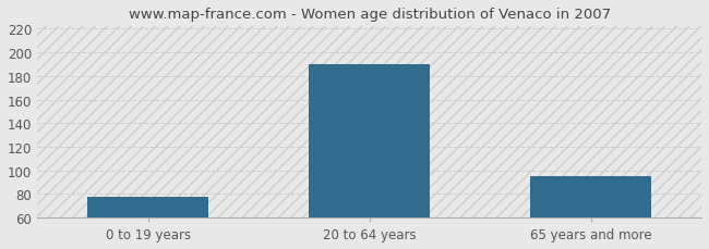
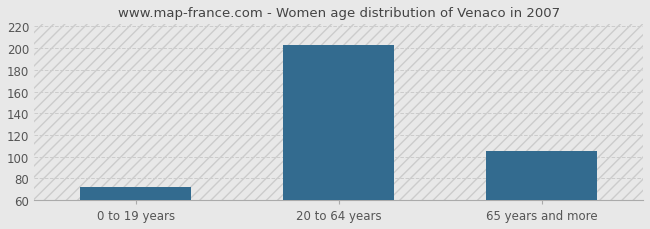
0 to 19 years: 78 -> 72
20 to 64 years: 190 -> 203
65 years and more: 95 -> 105
